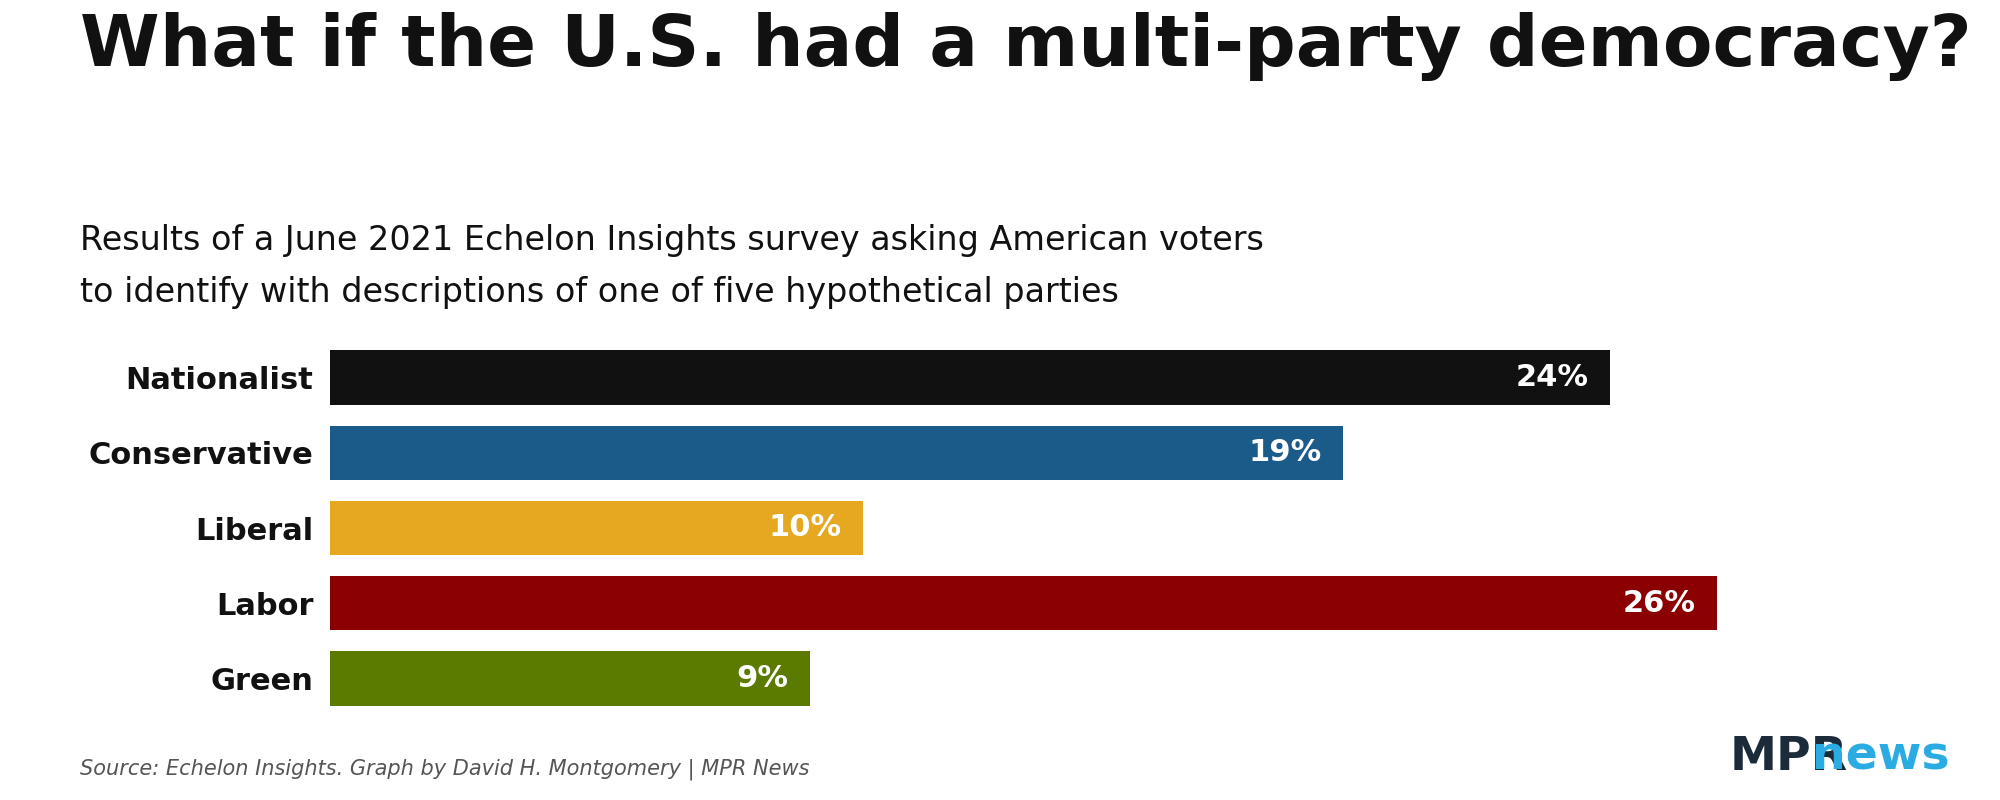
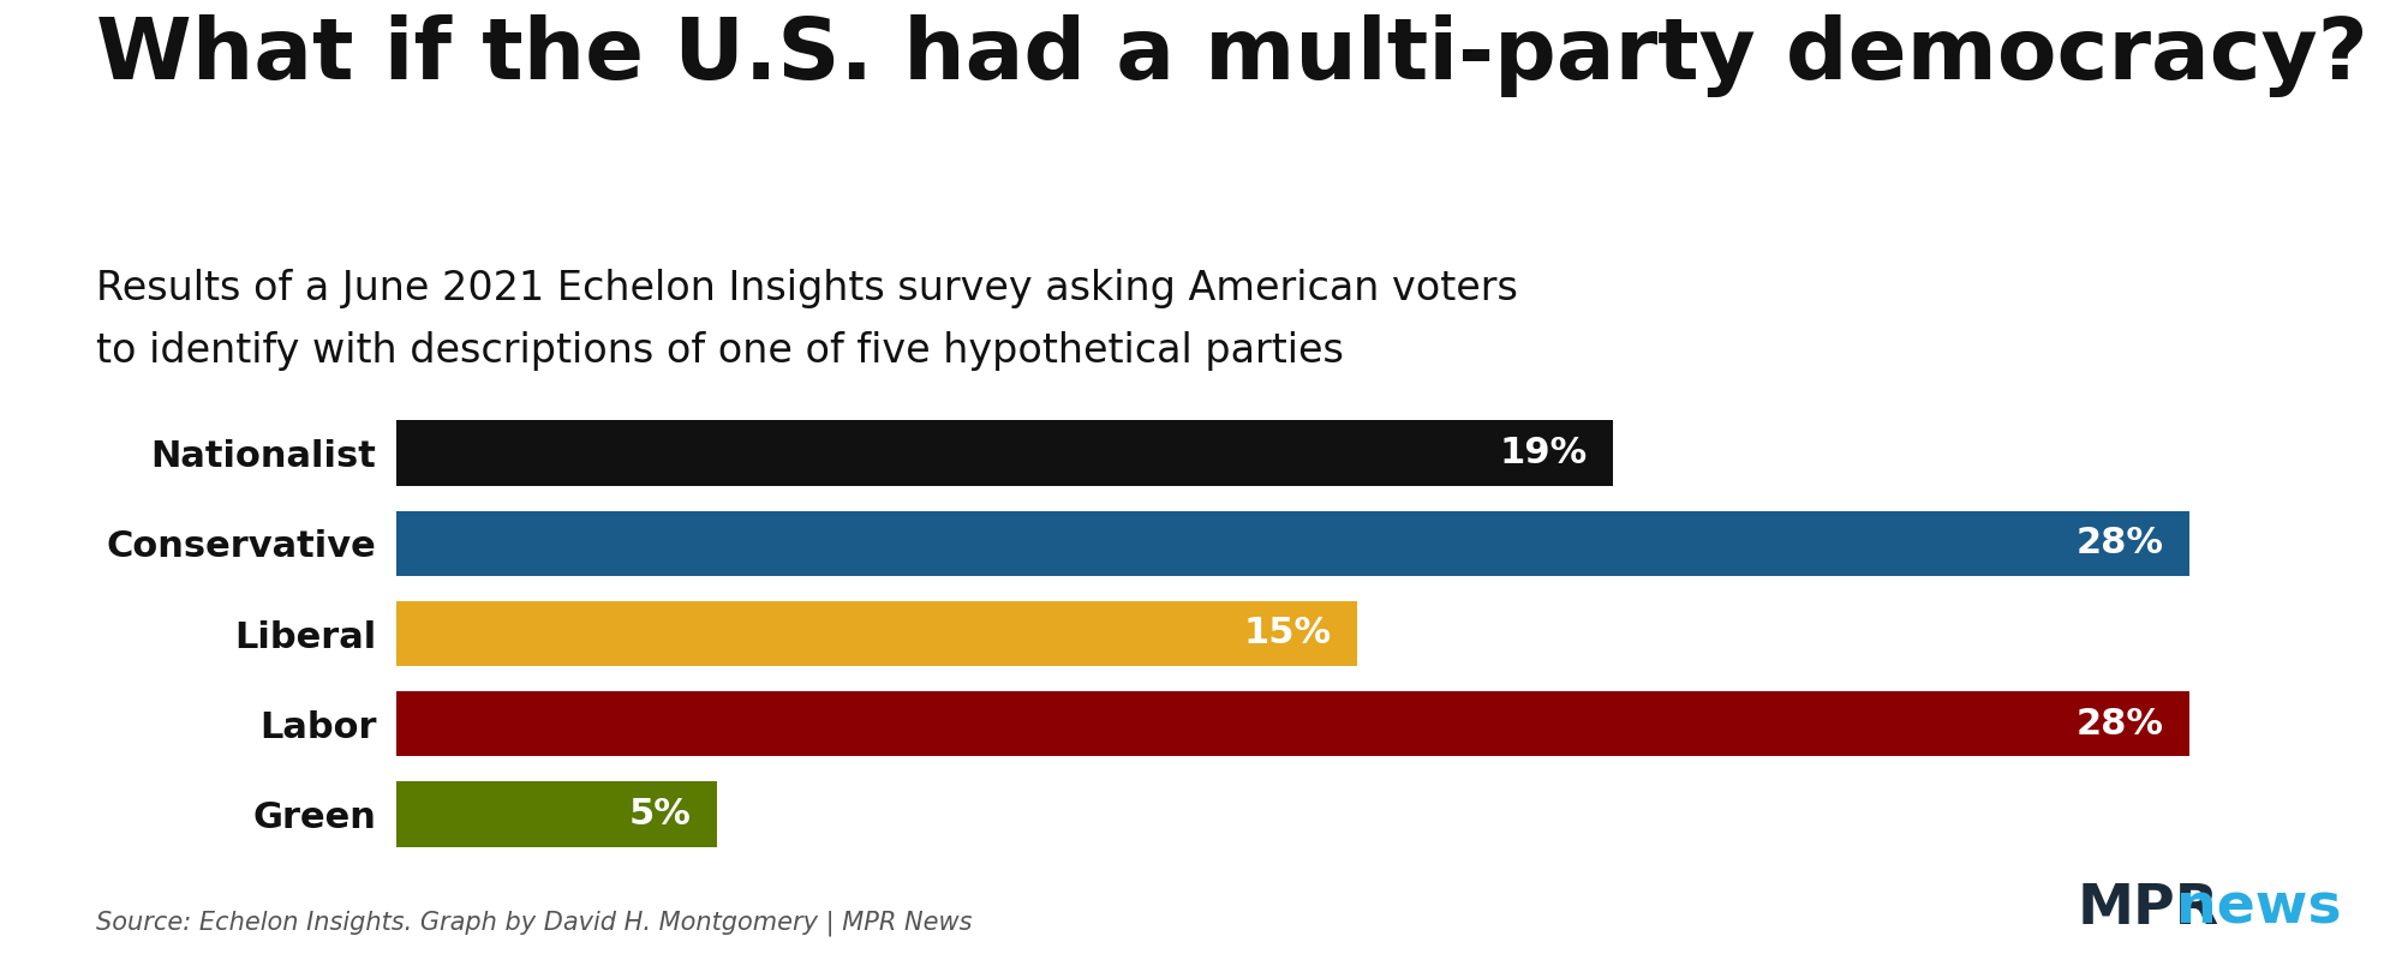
Nationalist: 24% -> 19%
Conservative: 19% -> 28%
Liberal: 10% -> 15%
Labor: 26% -> 28%
Green: 9% -> 5%
